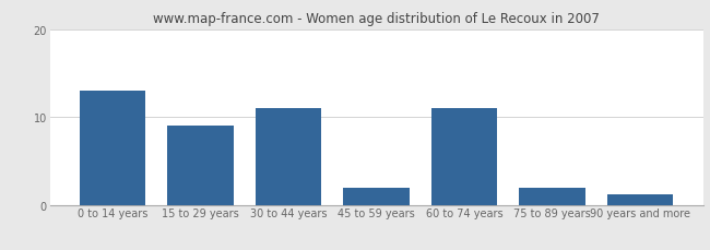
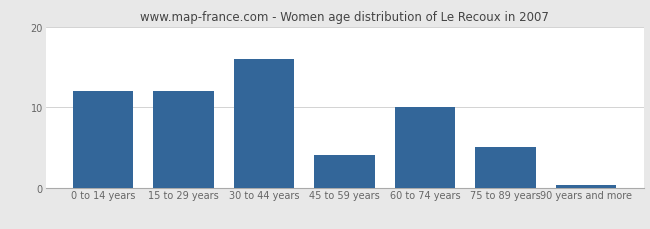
0 to 14 years: 13.0 -> 12.0
15 to 29 years: 9.0 -> 12.0
30 to 44 years: 11.0 -> 16.0
45 to 59 years: 2.0 -> 4.0
60 to 74 years: 11.0 -> 10.0
75 to 89 years: 2.0 -> 5.0
90 years and more: 1.2 -> 0.3
